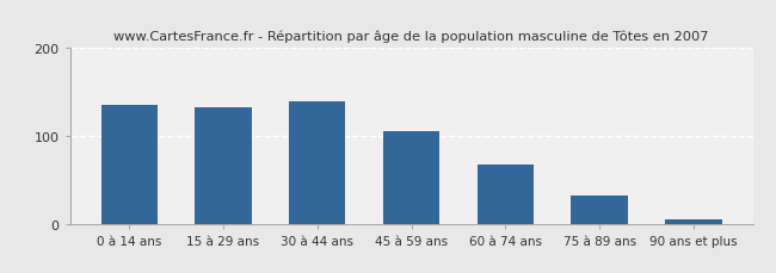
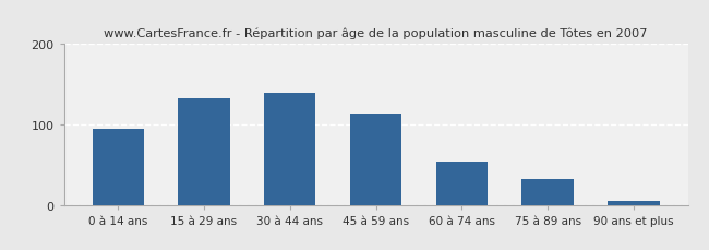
0 à 14 ans: 135 -> 94
45 à 59 ans: 105 -> 114
60 à 74 ans: 68 -> 54
